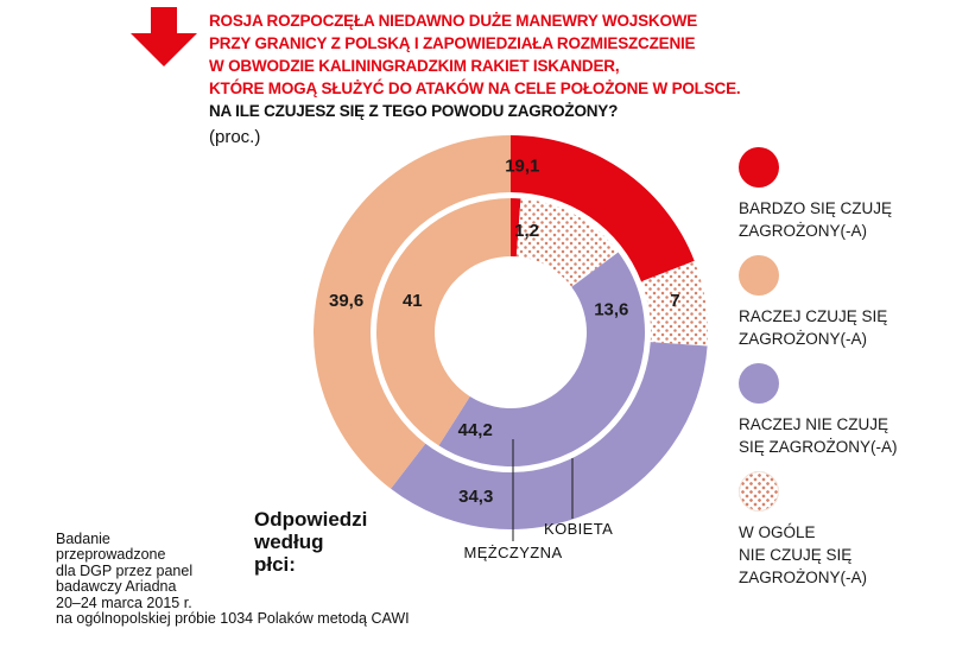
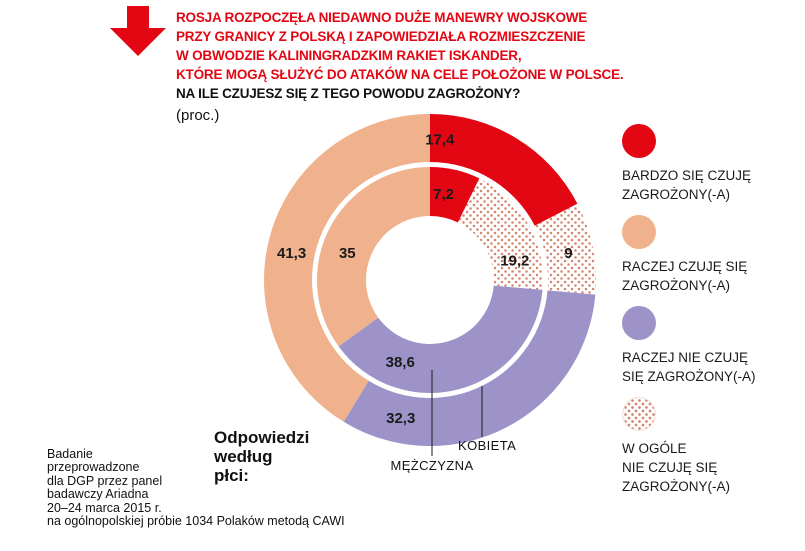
KOBIETA/BARDZO SIĘ CZUJĘ ZAGROŻONY(-A): 19,1 -> 17,4
MĘŻCZYZNA/BARDZO SIĘ CZUJĘ ZAGROŻONY(-A): 1,2 -> 7,2
KOBIETA/RACZEJ CZUJĘ SIĘ ZAGROŻONY(-A): 39,6 -> 41,3
MĘŻCZYZNA/RACZEJ CZUJĘ SIĘ ZAGROŻONY(-A): 41 -> 35
KOBIETA/RACZEJ NIE CZUJĘ SIĘ ZAGROŻONY(-A): 34,3 -> 32,3
MĘŻCZYZNA/RACZEJ NIE CZUJĘ SIĘ ZAGROŻONY(-A): 44,2 -> 38,6
KOBIETA/W OGÓLE NIE CZUJĘ SIĘ ZAGROŻONY(-A): 7 -> 9
MĘŻCZYZNA/W OGÓLE NIE CZUJĘ SIĘ ZAGROŻONY(-A): 13,6 -> 19,2
